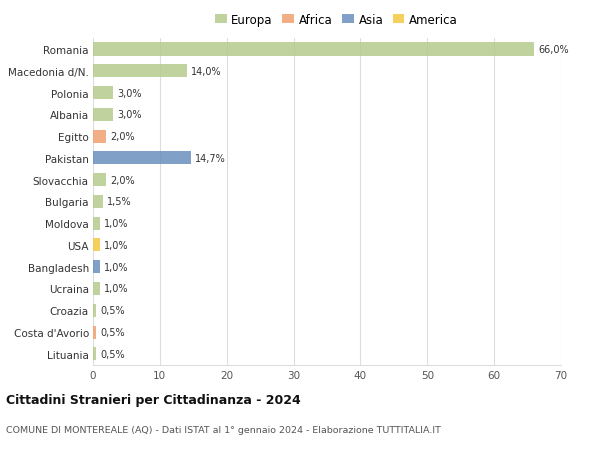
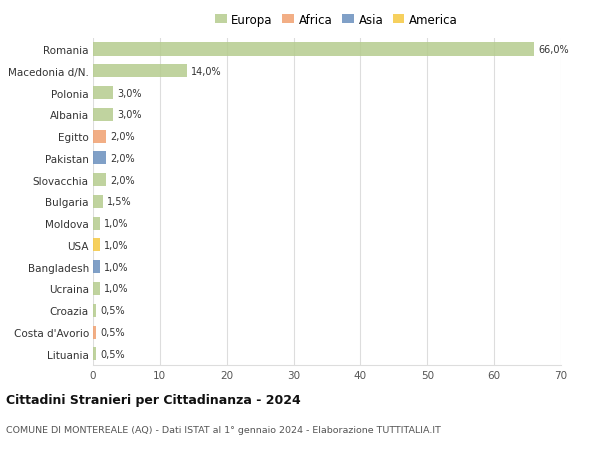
Pakistan: 14,7% -> 2,0%
